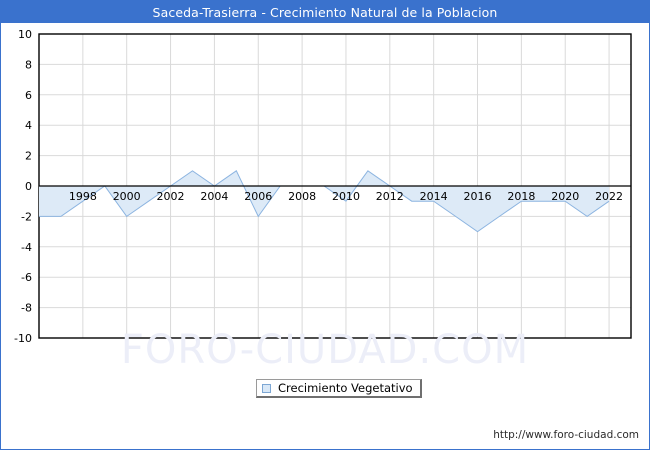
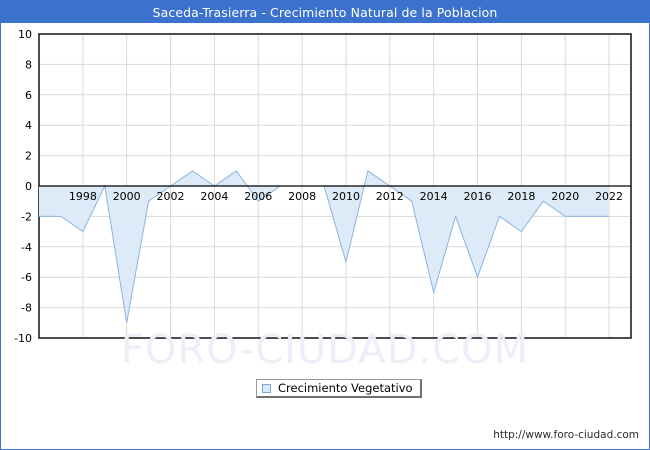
1998: -1 -> -3
2000: -2 -> -9
2006: -2 -> -1
2010: -1 -> -5
2014: -1 -> -7
2016: -3 -> -6
2018: -1 -> -3
2020: -1 -> -2
2022: -1 -> -2
